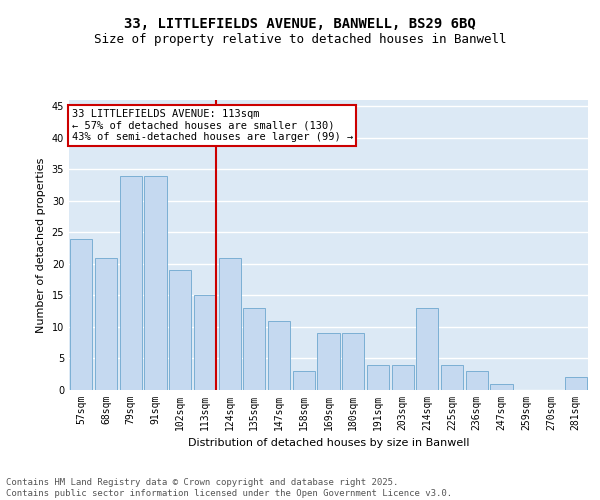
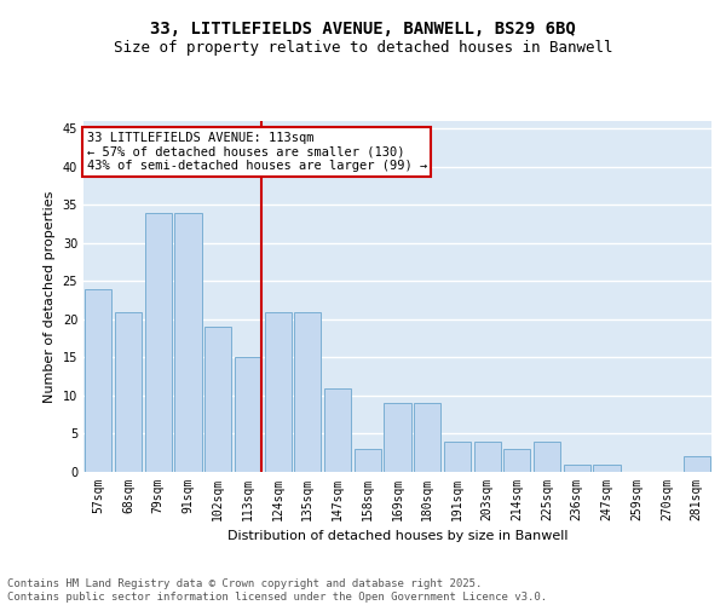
135sqm: 13 -> 21
214sqm: 13 -> 3
236sqm: 3 -> 1
